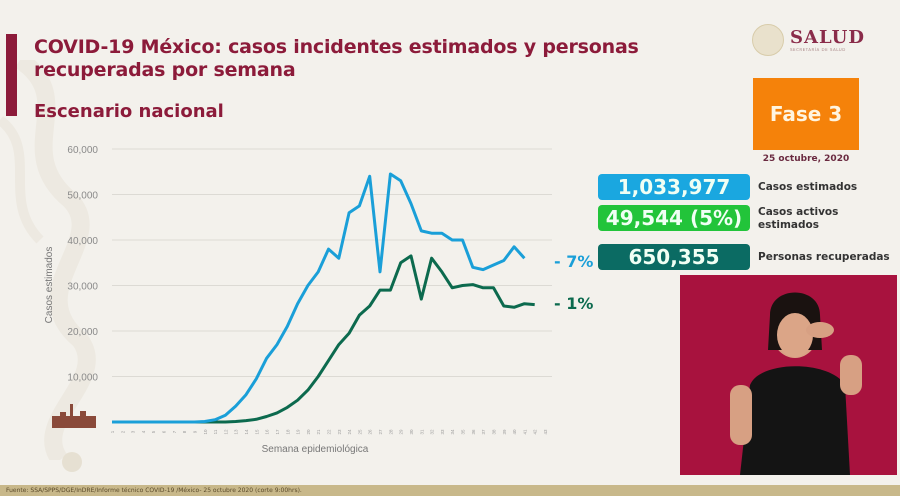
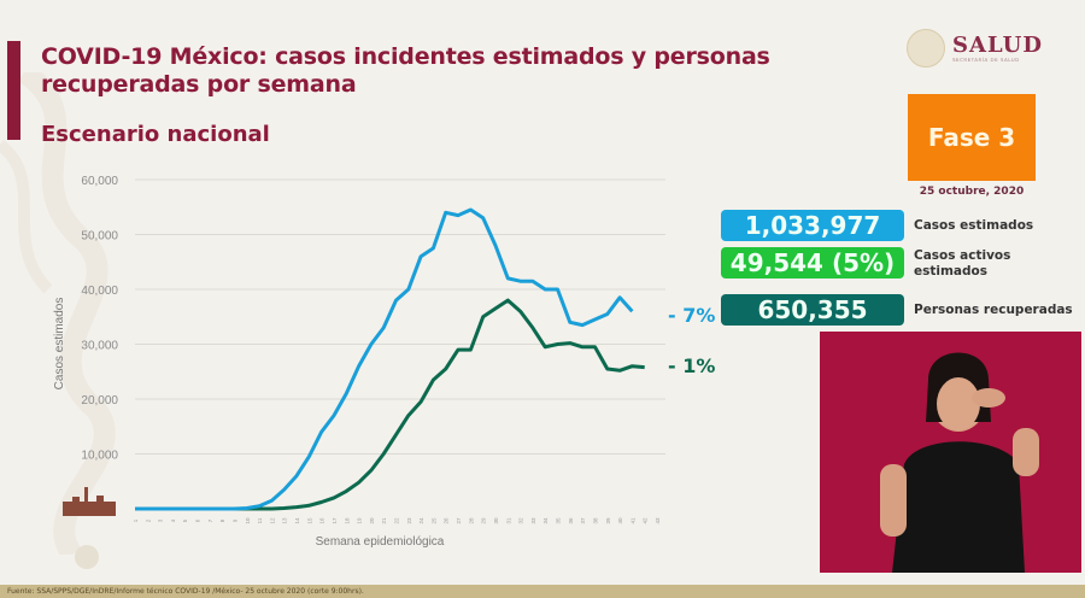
Casos estimados/23: 36000 -> 40000
Casos estimados/27: 33000 -> 54000
Personas recuperadas/31: 27000 -> 38000
